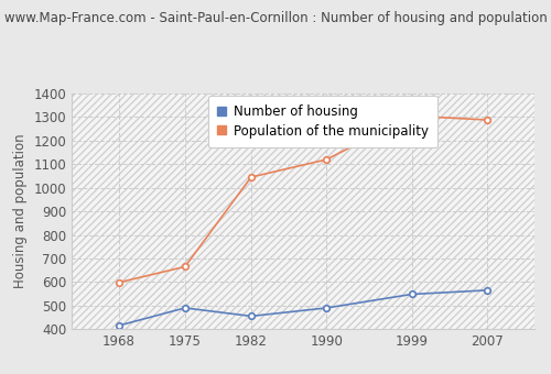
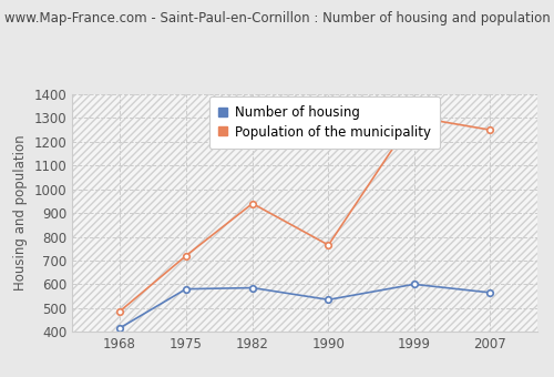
Population of the municipality/1968: 598 -> 485
Number of housing/1975: 490 -> 580
Population of the municipality/1975: 665 -> 720
Number of housing/1982: 455 -> 585
Population of the municipality/1982: 1045 -> 940
Number of housing/1990: 490 -> 535
Population of the municipality/1990: 1120 -> 765
Number of housing/1999: 548 -> 600
Population of the municipality/2007: 1288 -> 1250
